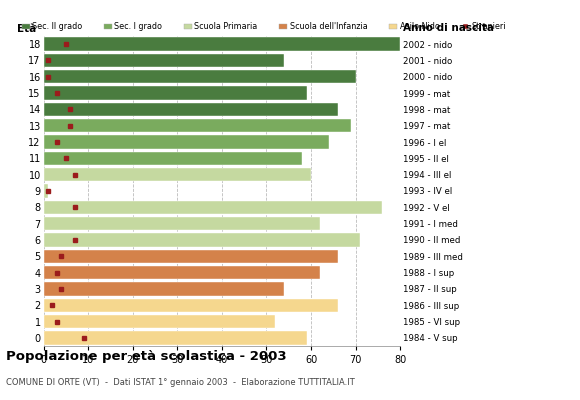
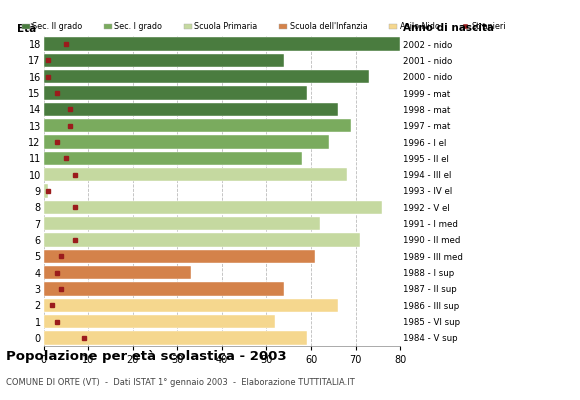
16: 70 -> 73
10: 60 -> 68
5: 66 -> 61
4: 62 -> 33
